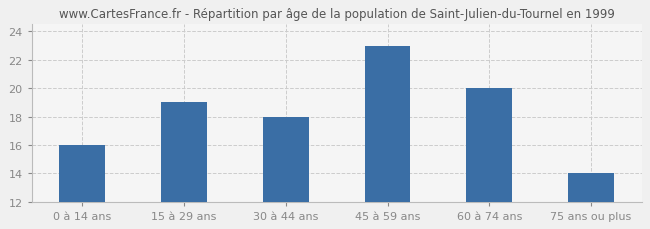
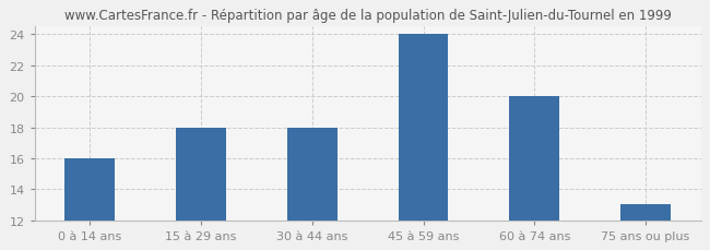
15 à 29 ans: 19 -> 18
45 à 59 ans: 23 -> 24
75 ans ou plus: 14 -> 13
